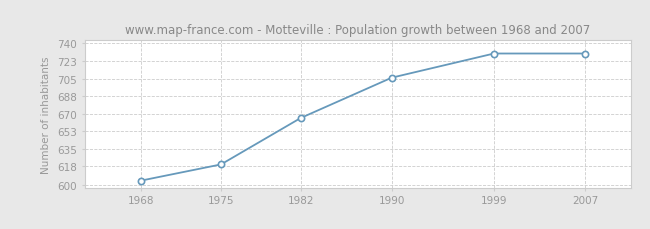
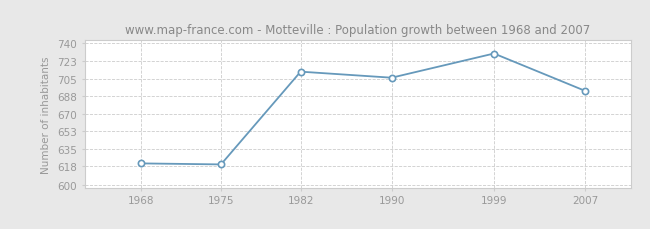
1968: 604 -> 621
1982: 666 -> 712
2007: 730 -> 693
